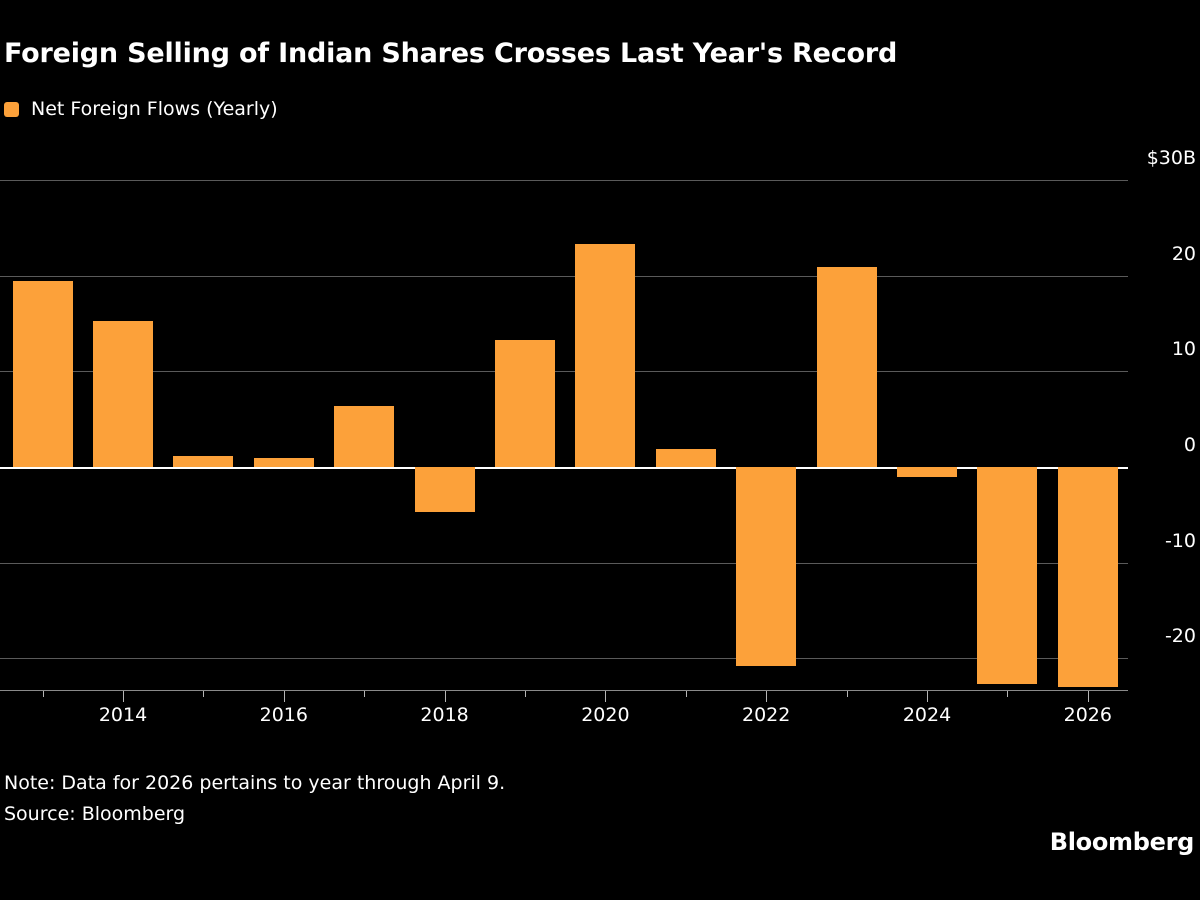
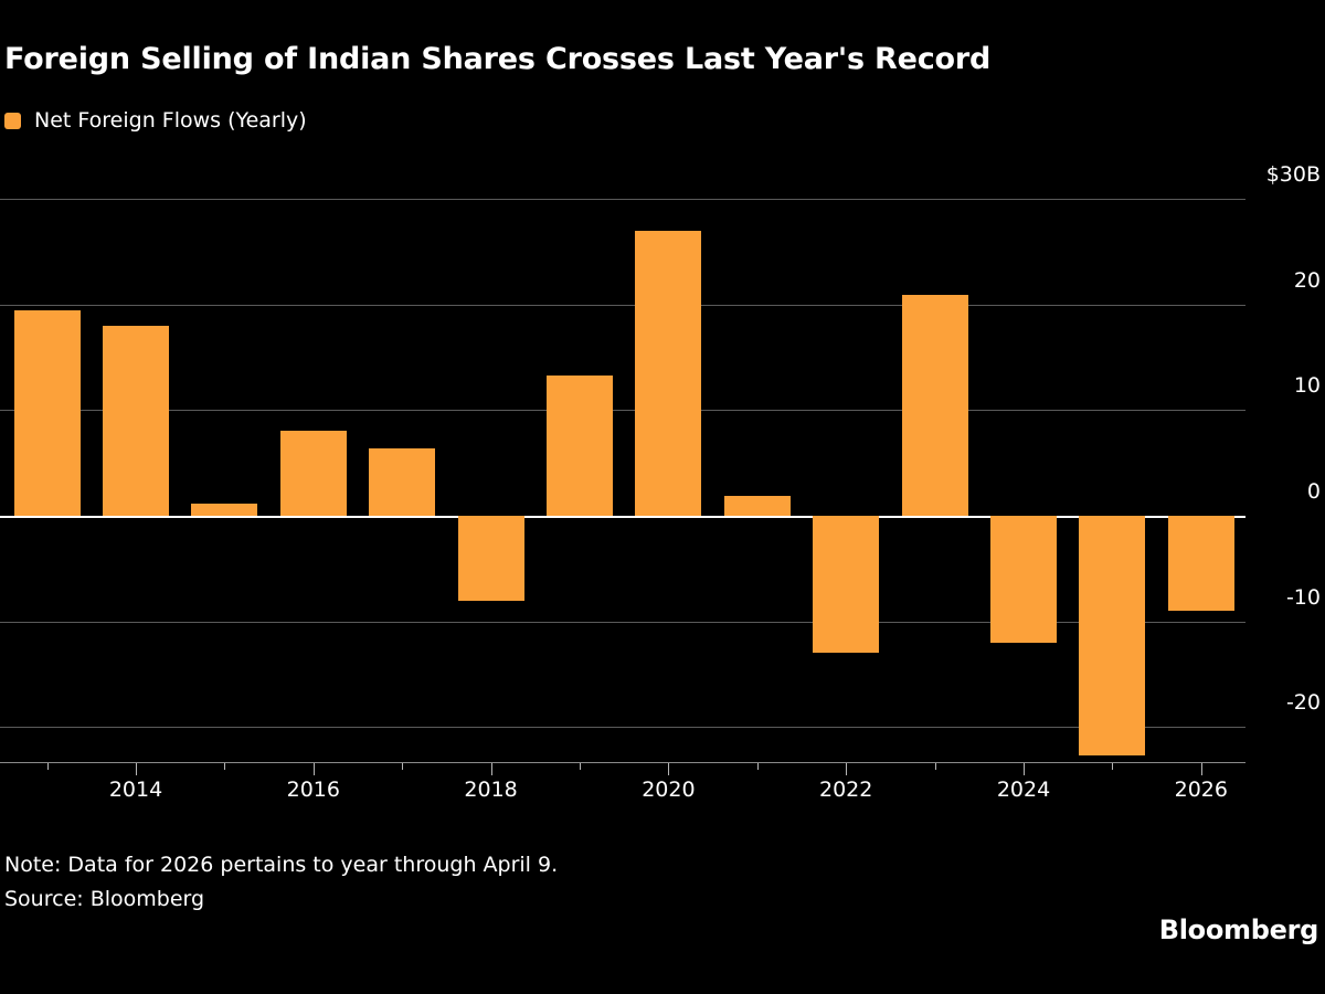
2014: $15B -> $18B
2016: $1B -> $8B
2018: -$5B -> -$8B
2020: $23B -> $27B
2022: -$21B -> -$13B
2024: -$1B -> -$12B
2026: -$23B -> -$9B
